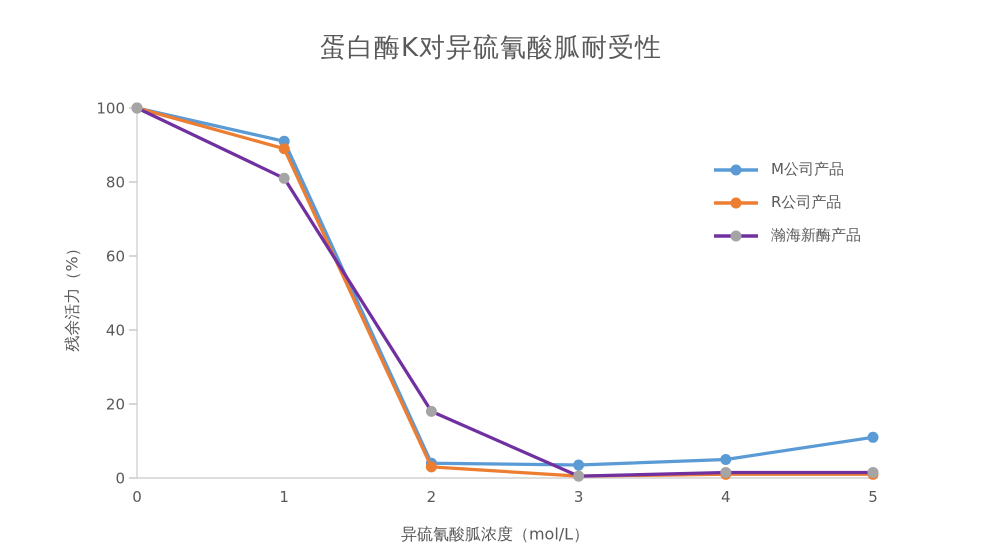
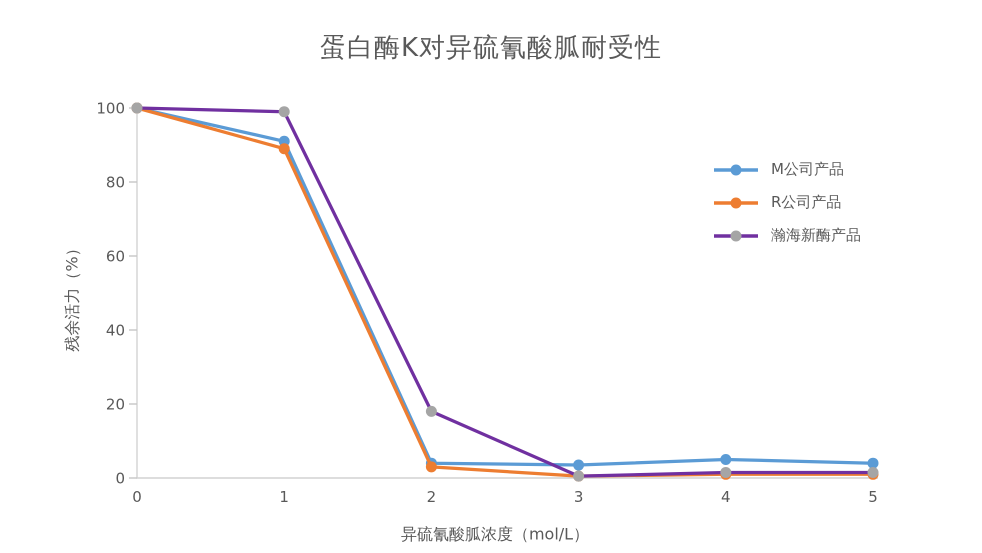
瀚海新酶产品/1: 81 -> 99
M公司产品/5: 11 -> 4
